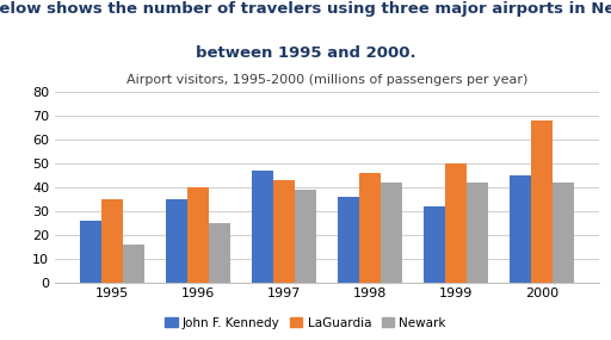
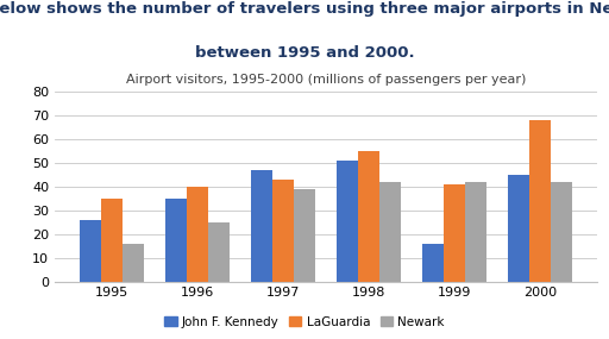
John F. Kennedy/1998: 36 -> 51
LaGuardia/1998: 46 -> 55
John F. Kennedy/1999: 32 -> 16
LaGuardia/1999: 50 -> 41
